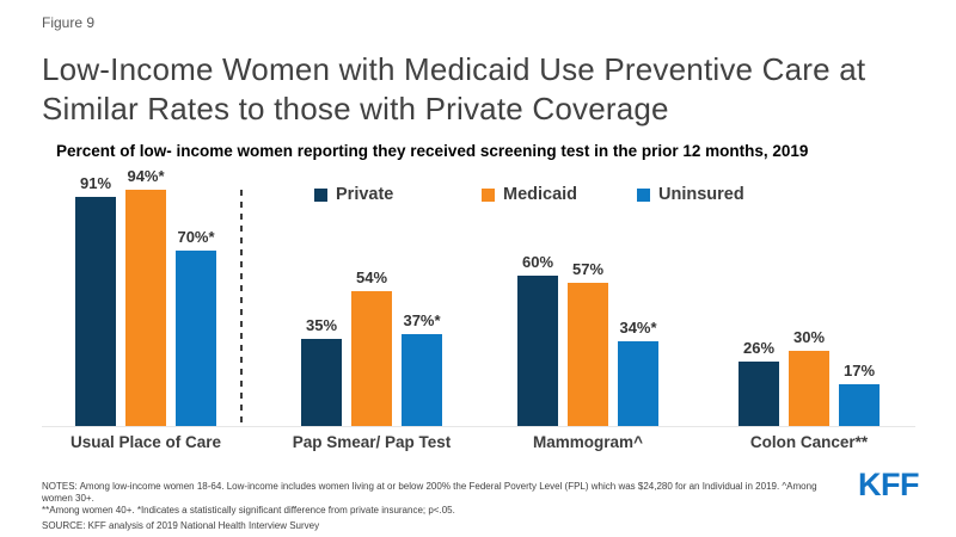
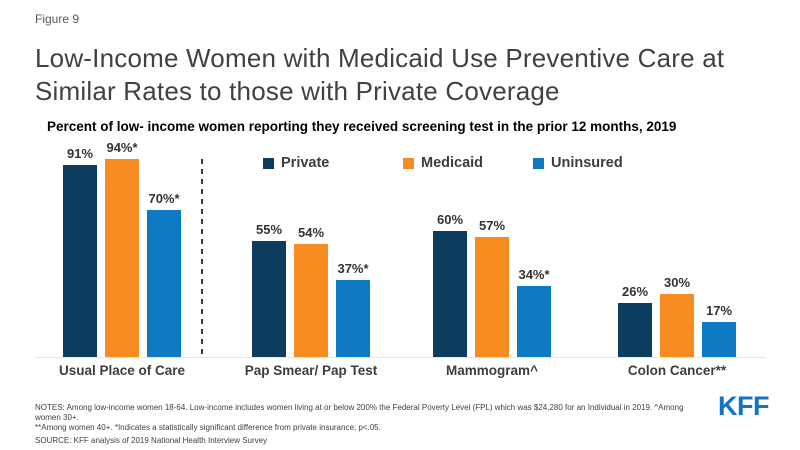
Private/Pap Smear/ Pap Test: 35% -> 55%
